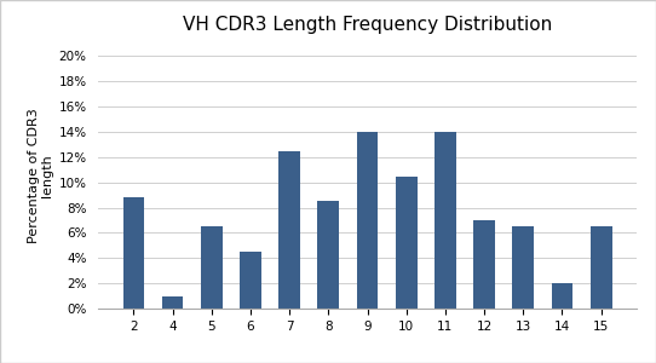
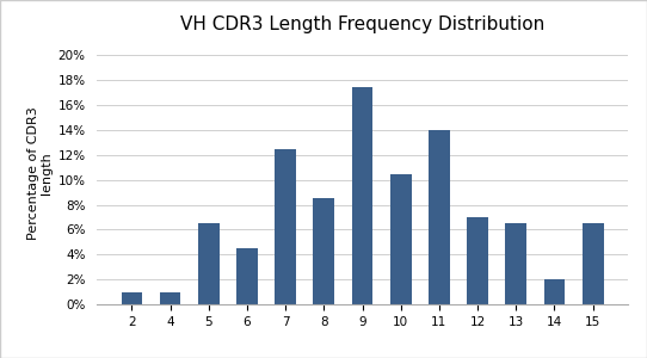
2: 8.8% -> 1.0%
9: 14.0% -> 17.5%
